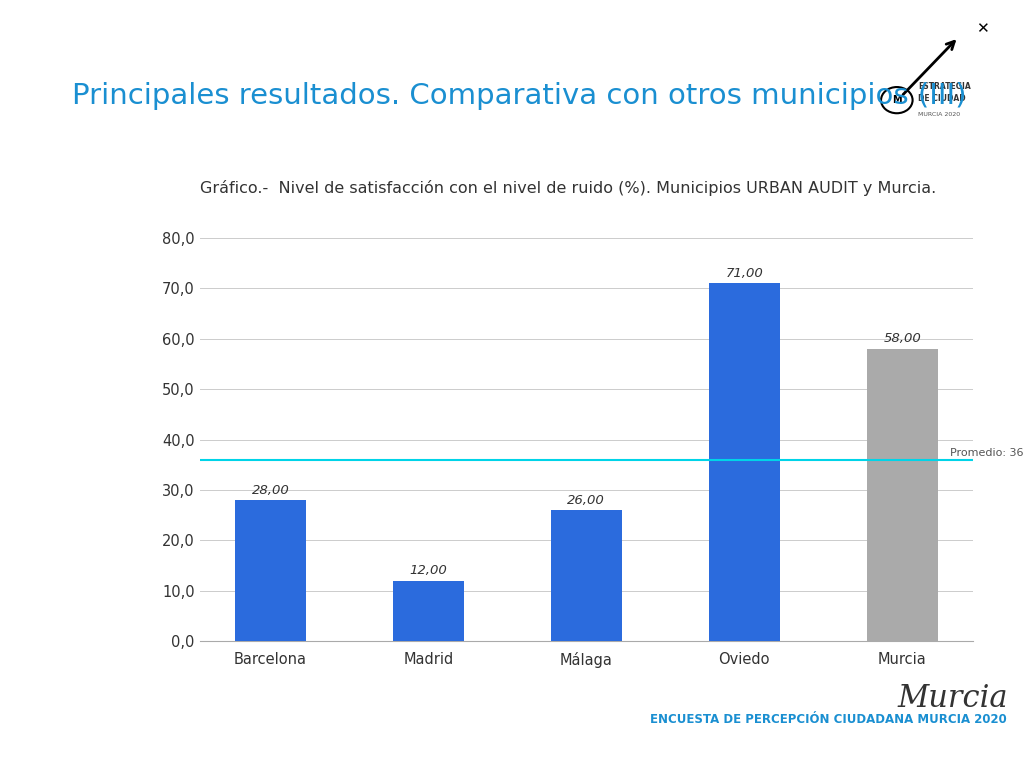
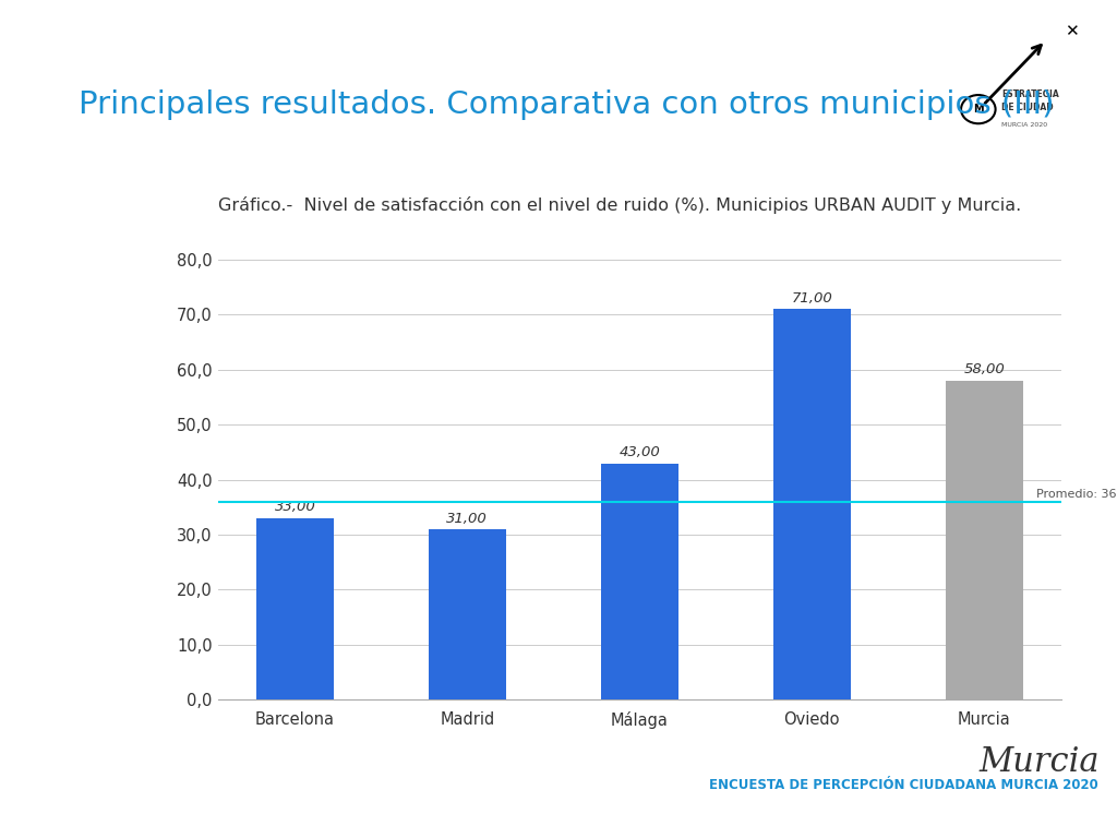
Barcelona: 28,00 -> 33,00
Madrid: 12,00 -> 31,00
Málaga: 26,00 -> 43,00
